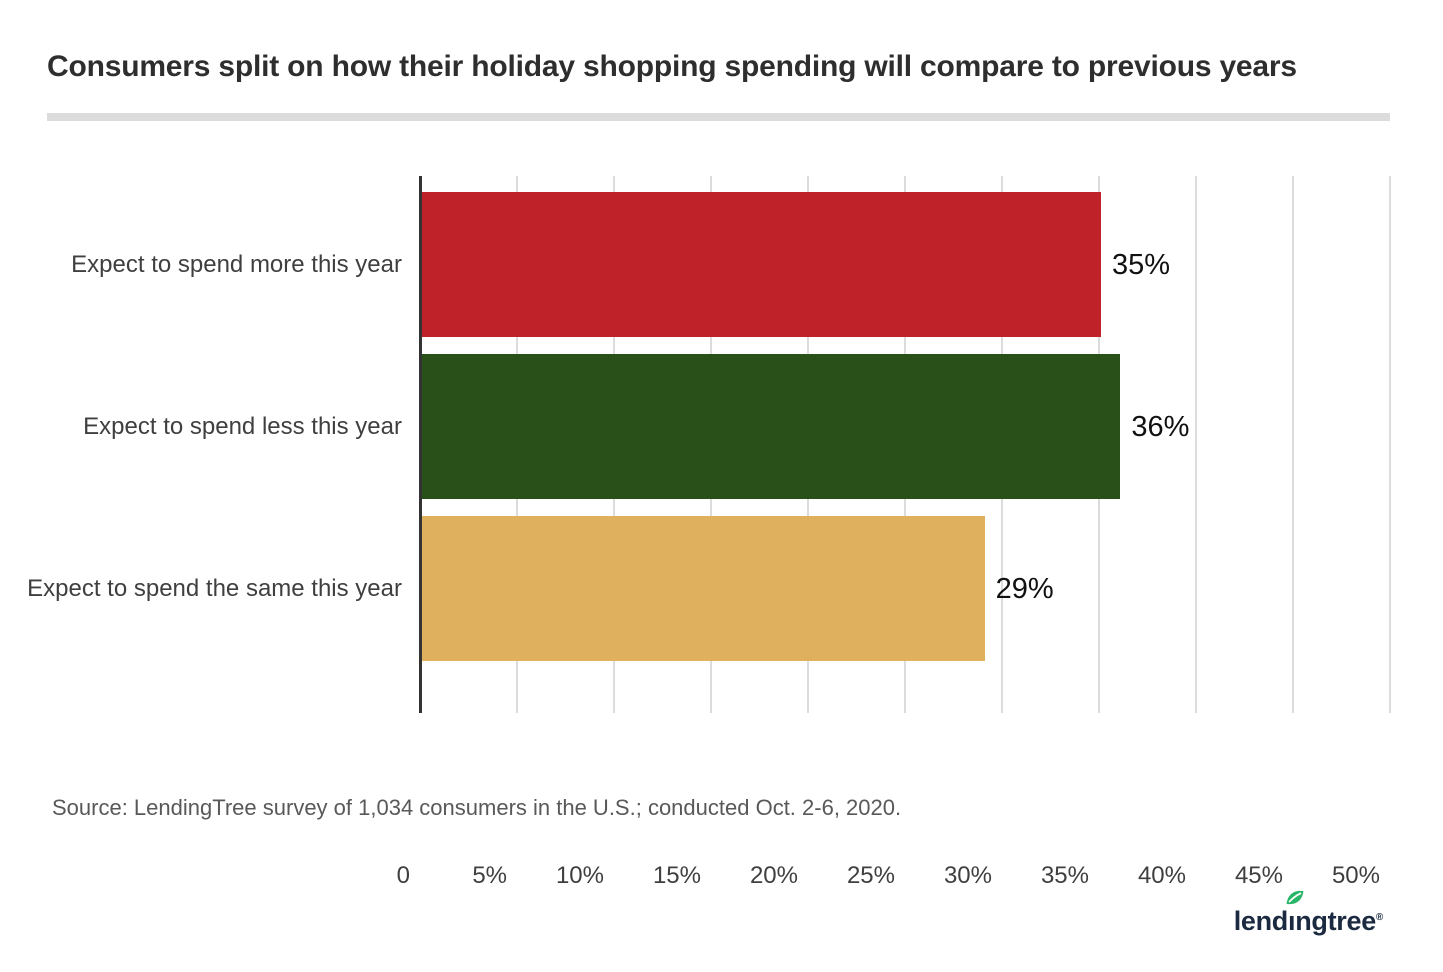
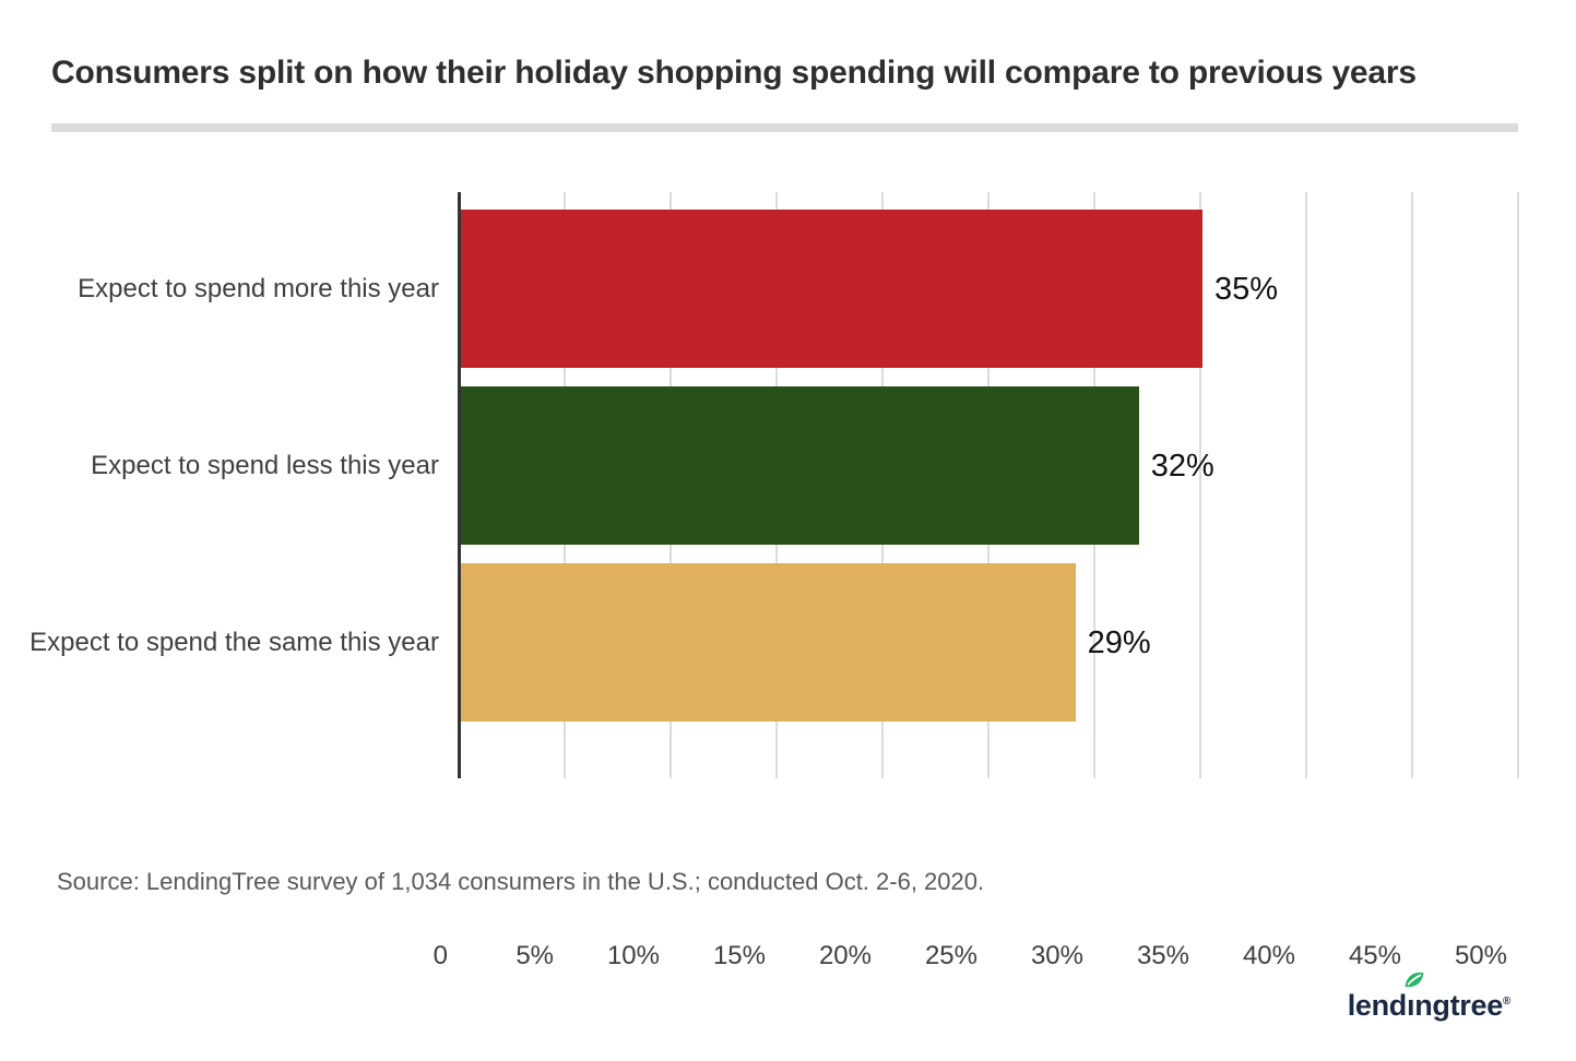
Expect to spend less this year: 36% -> 32%
